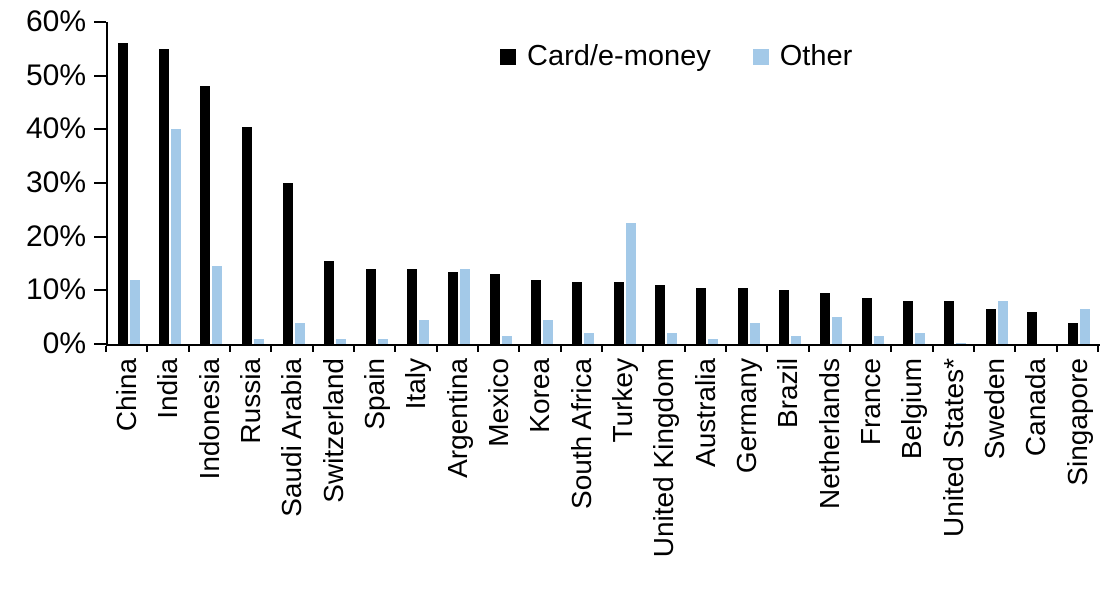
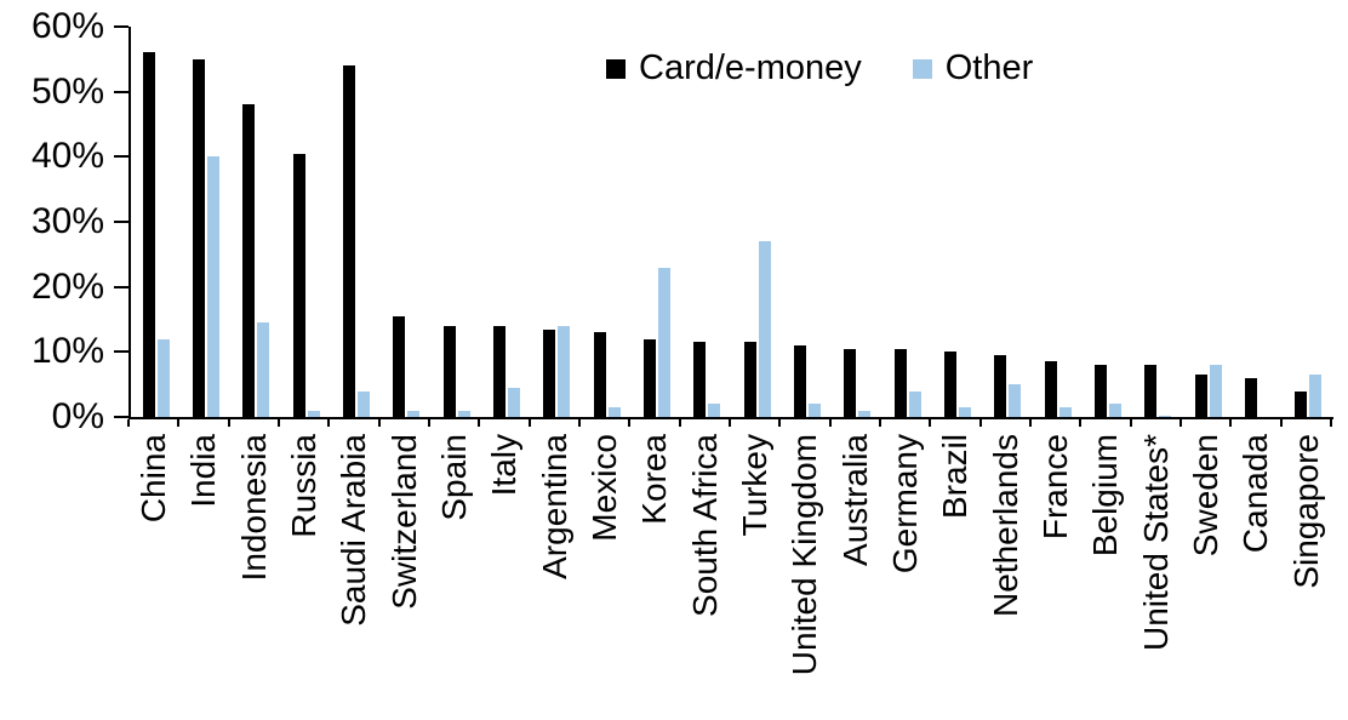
Card/e-money/Saudi Arabia: 30% -> 54%
Other/Korea: 4% -> 23%
Other/Turkey: 22% -> 27%
